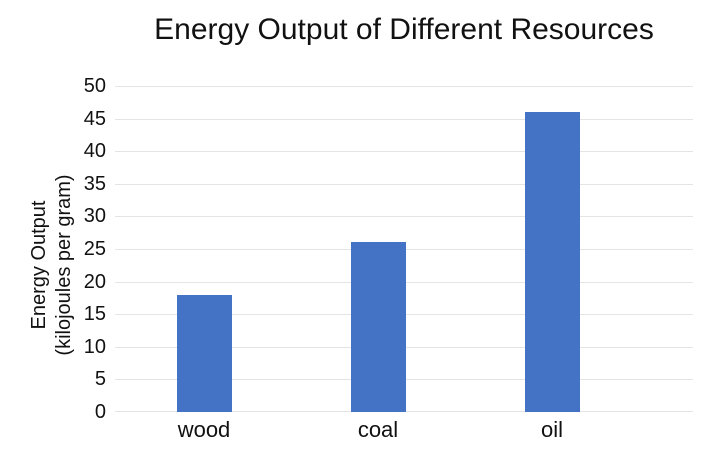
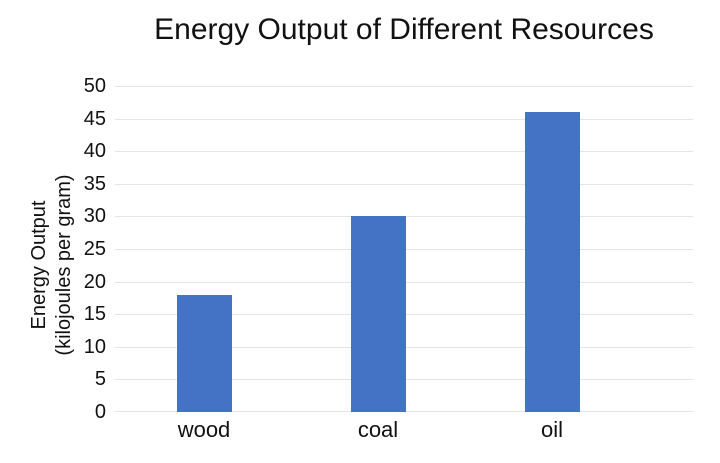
coal: 26 -> 30
